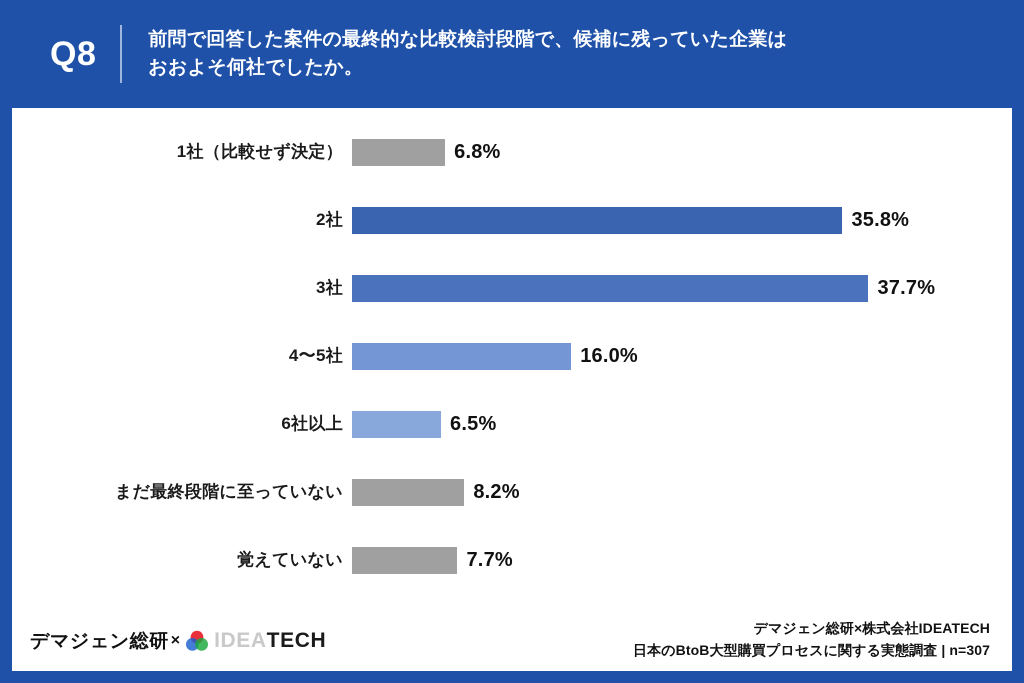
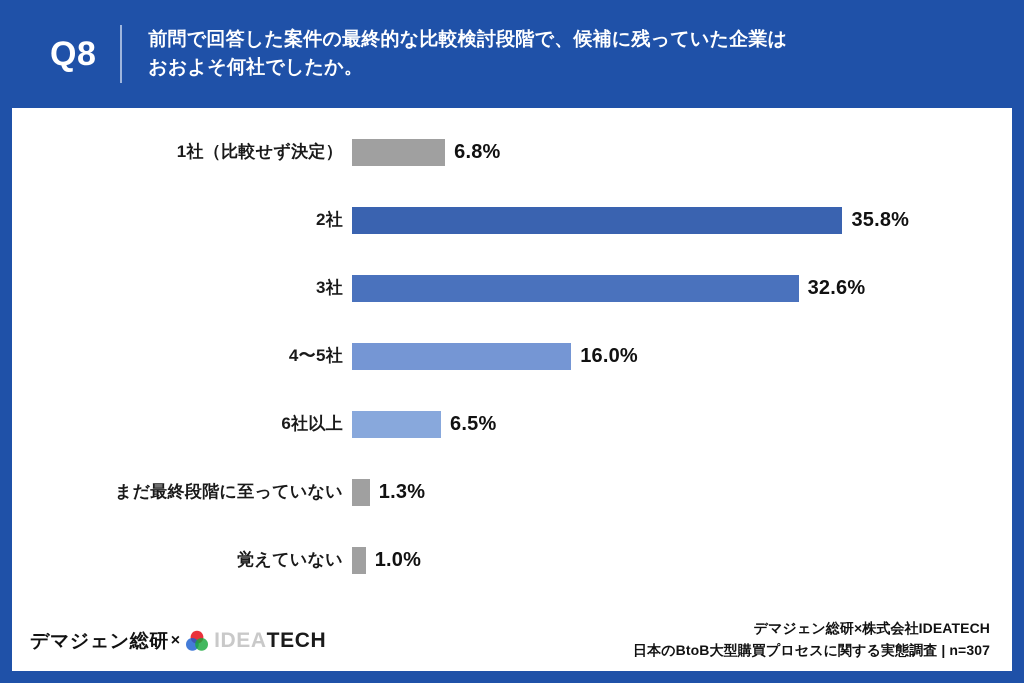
3社: 37.7% -> 32.6%
まだ最終段階に至っていない: 8.2% -> 1.3%
覚えていない: 7.7% -> 1.0%
